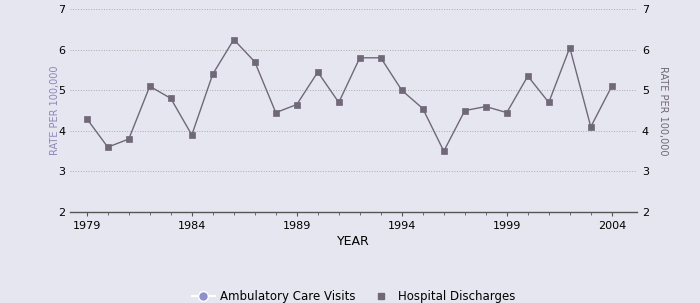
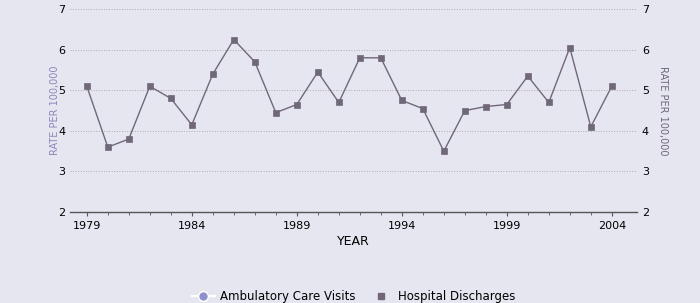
1979: 4.30 -> 5.10
1984: 3.90 -> 4.15
1994: 5.00 -> 4.75
1999: 4.45 -> 4.65
